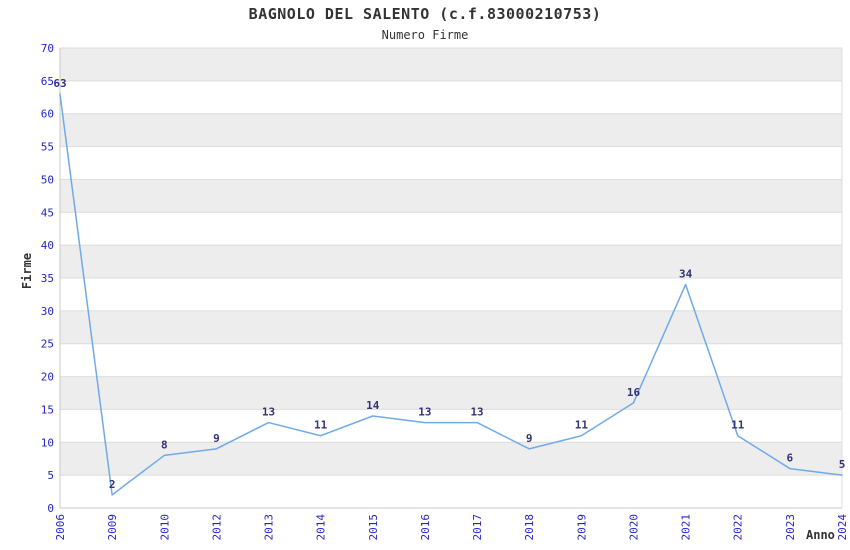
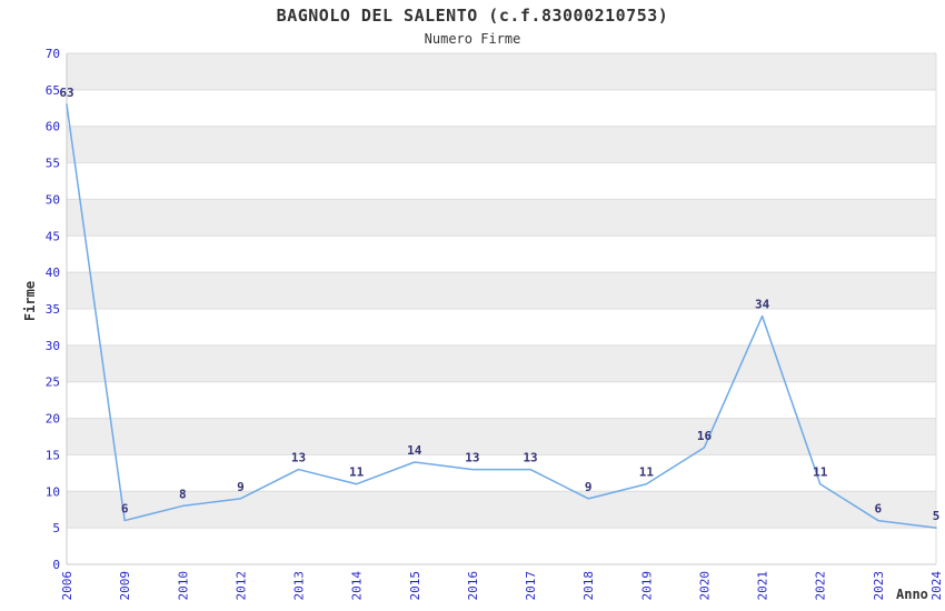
2009: 2 -> 6
